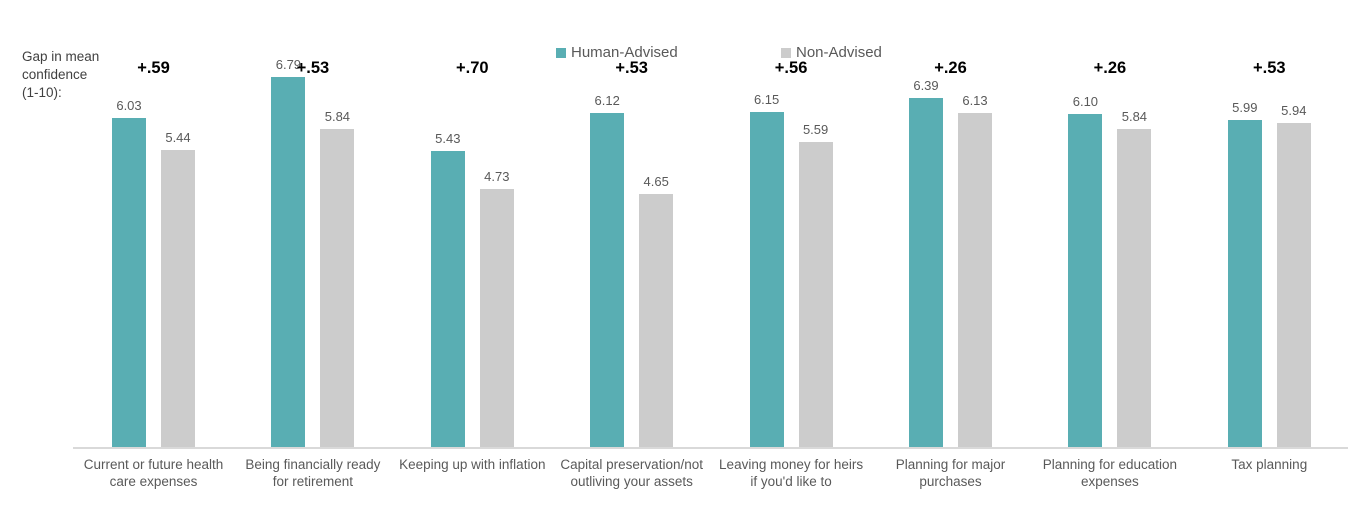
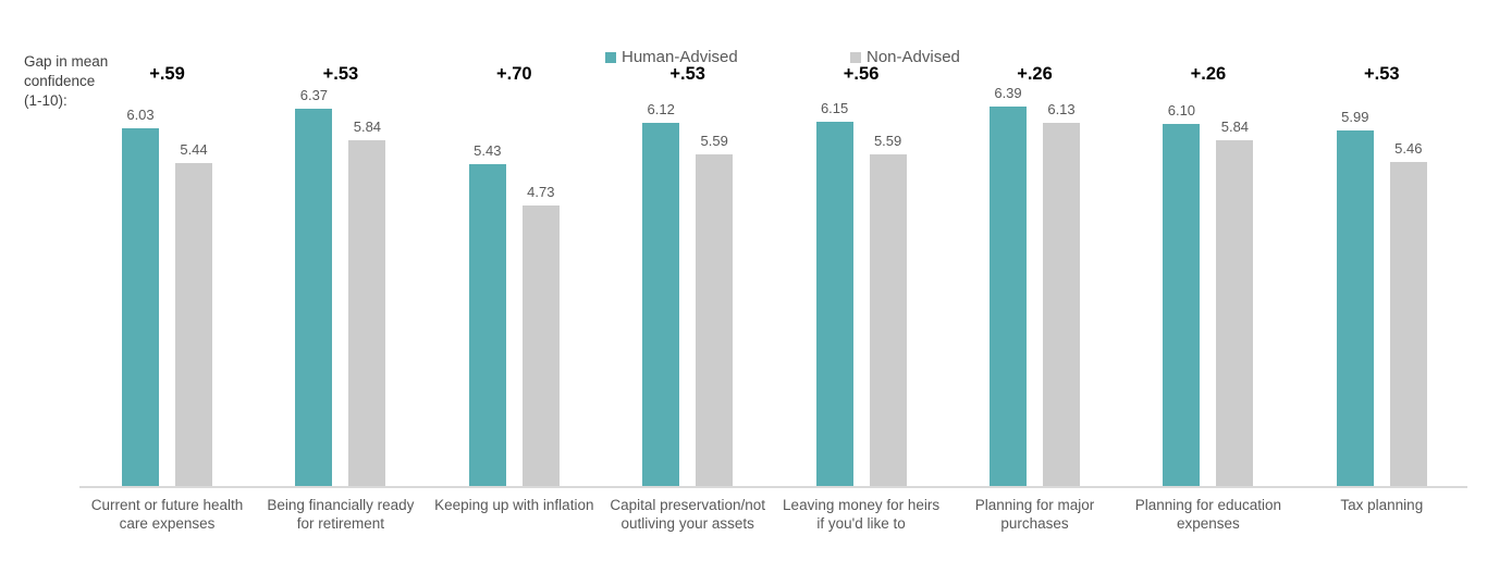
Human-Advised/Being financially ready for retirement: 6.79 -> 6.37
Non-Advised/Capital preservation/not outliving your assets: 4.65 -> 5.59
Non-Advised/Tax planning: 5.94 -> 5.46
